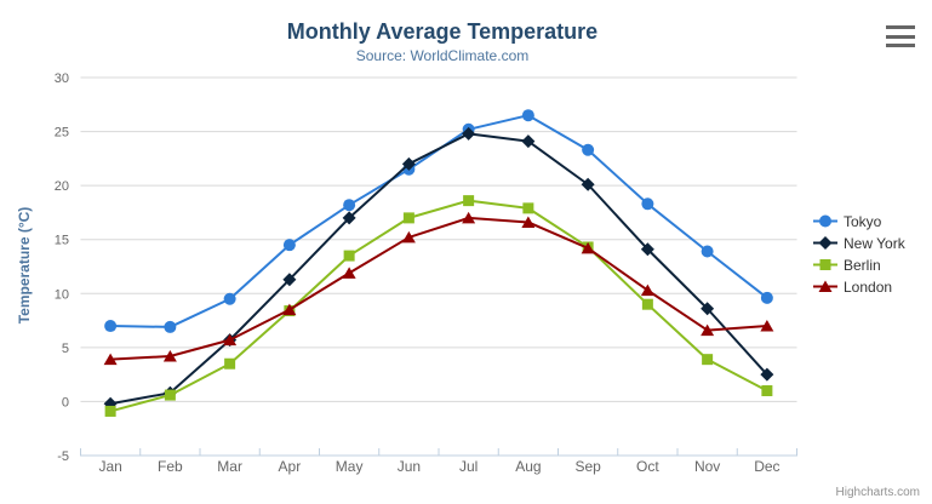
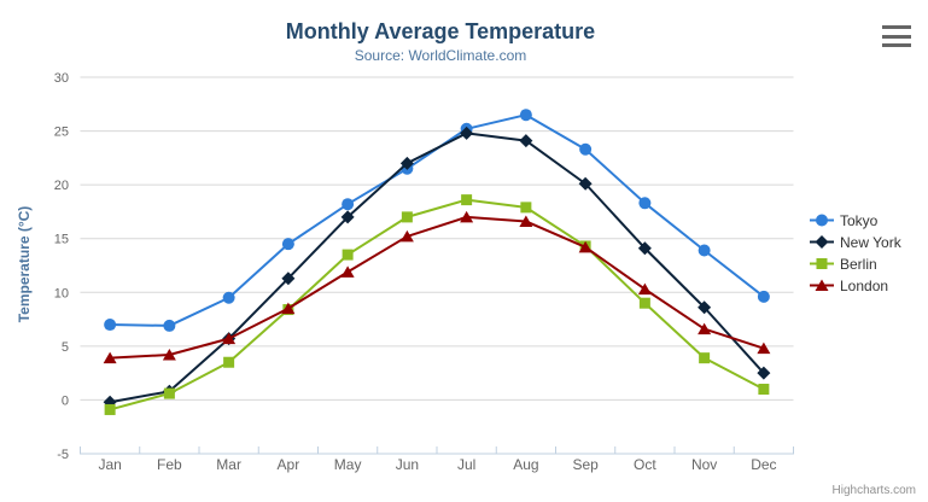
London/Dec: 7 -> 5
